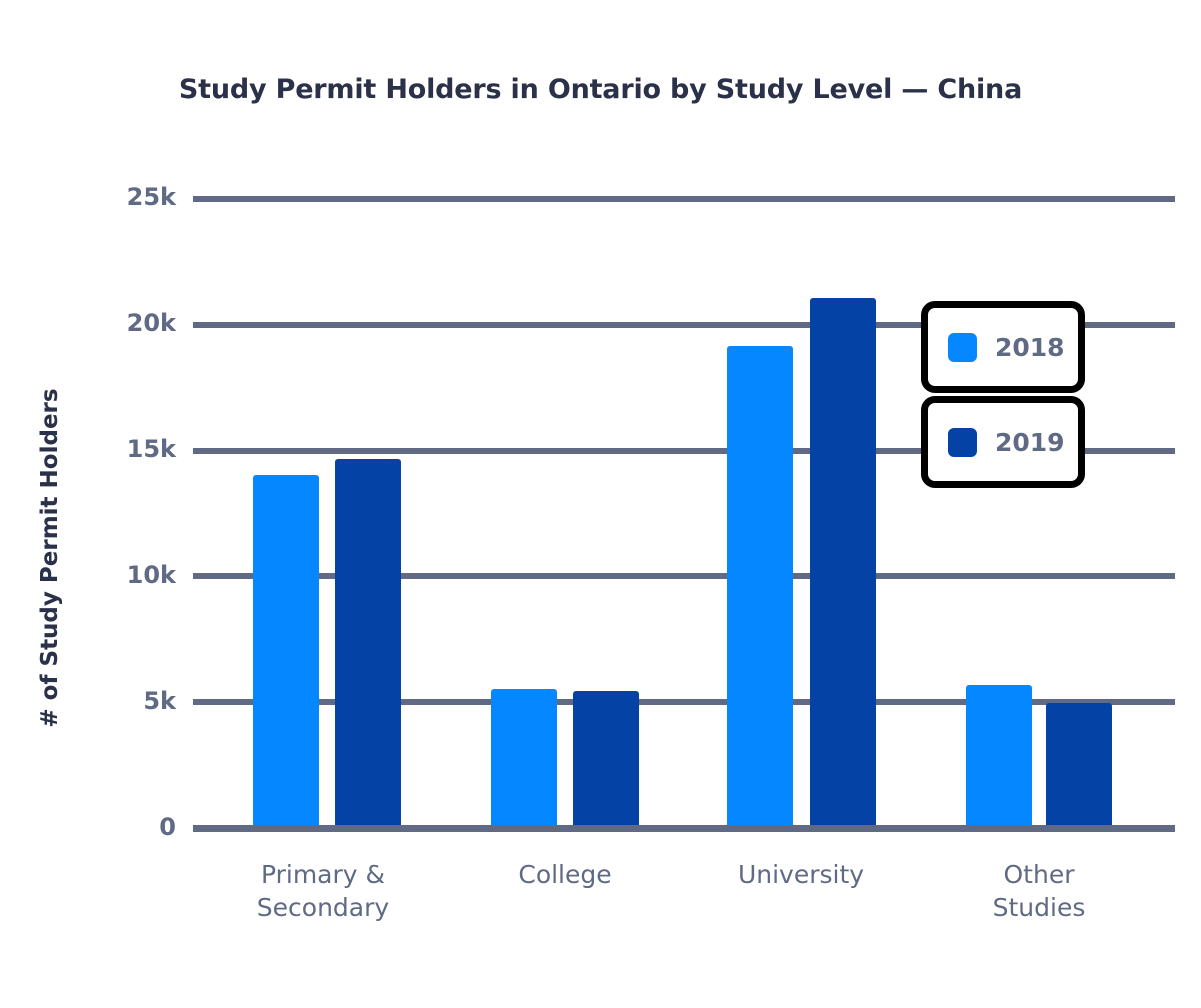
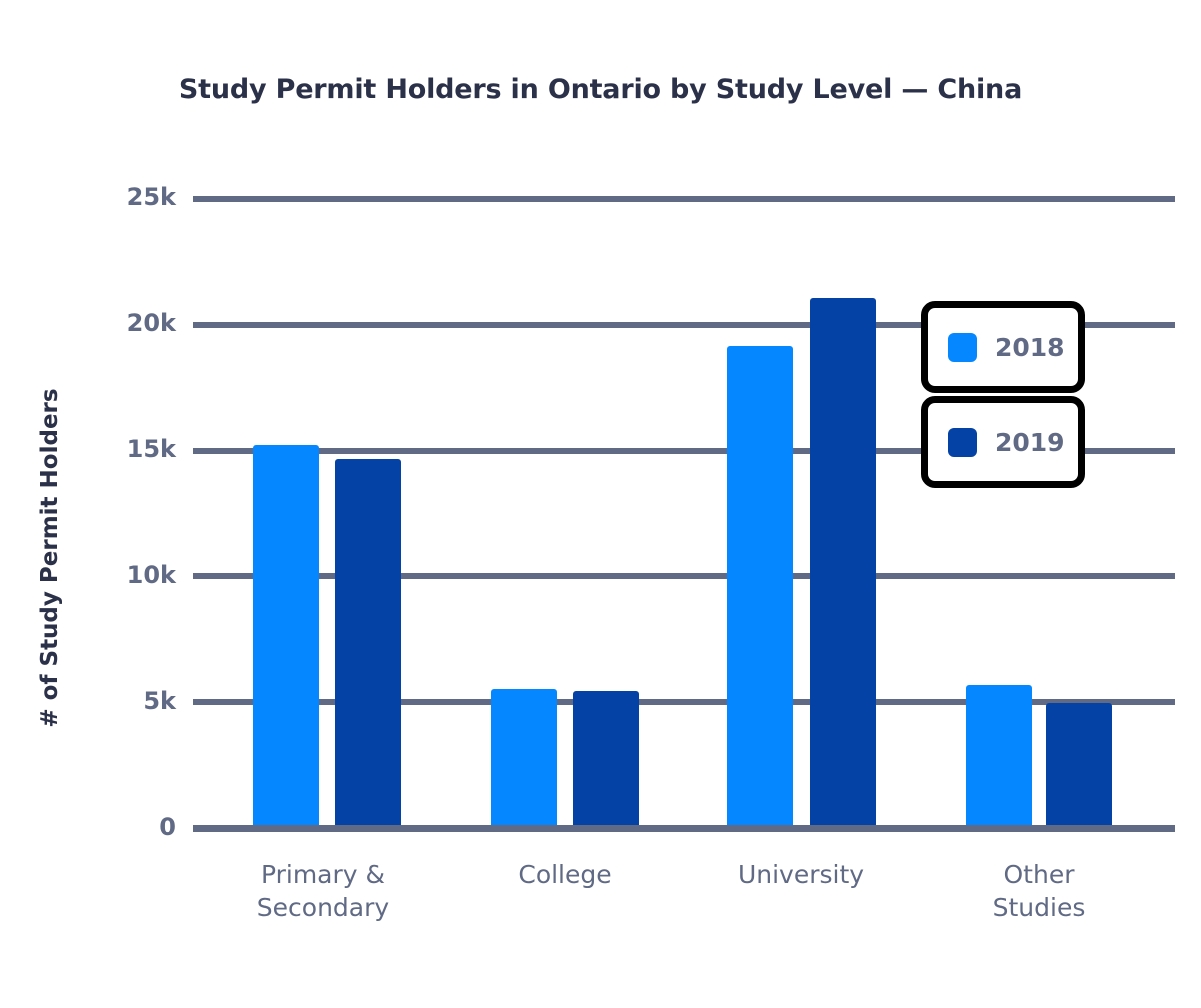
2018/Primary & Secondary: 13.9k -> 15.1k
